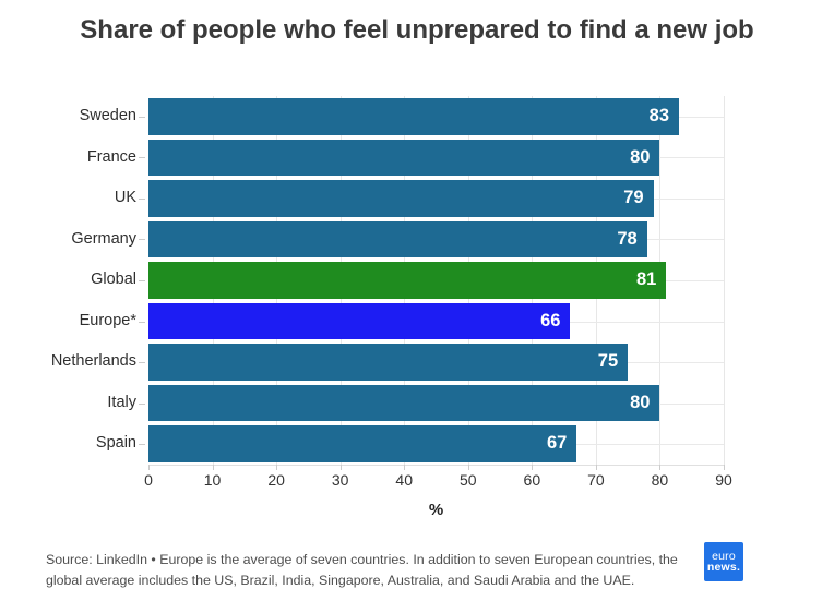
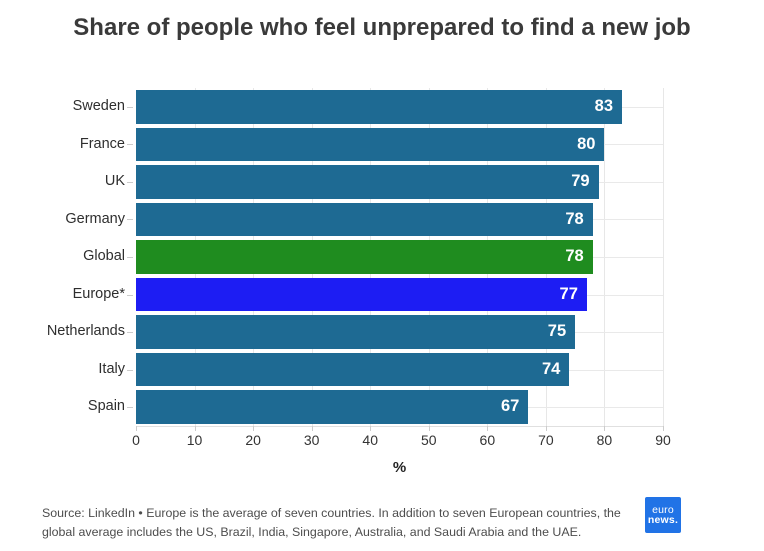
Global: 81 -> 78
Europe*: 66 -> 77
Italy: 80 -> 74
